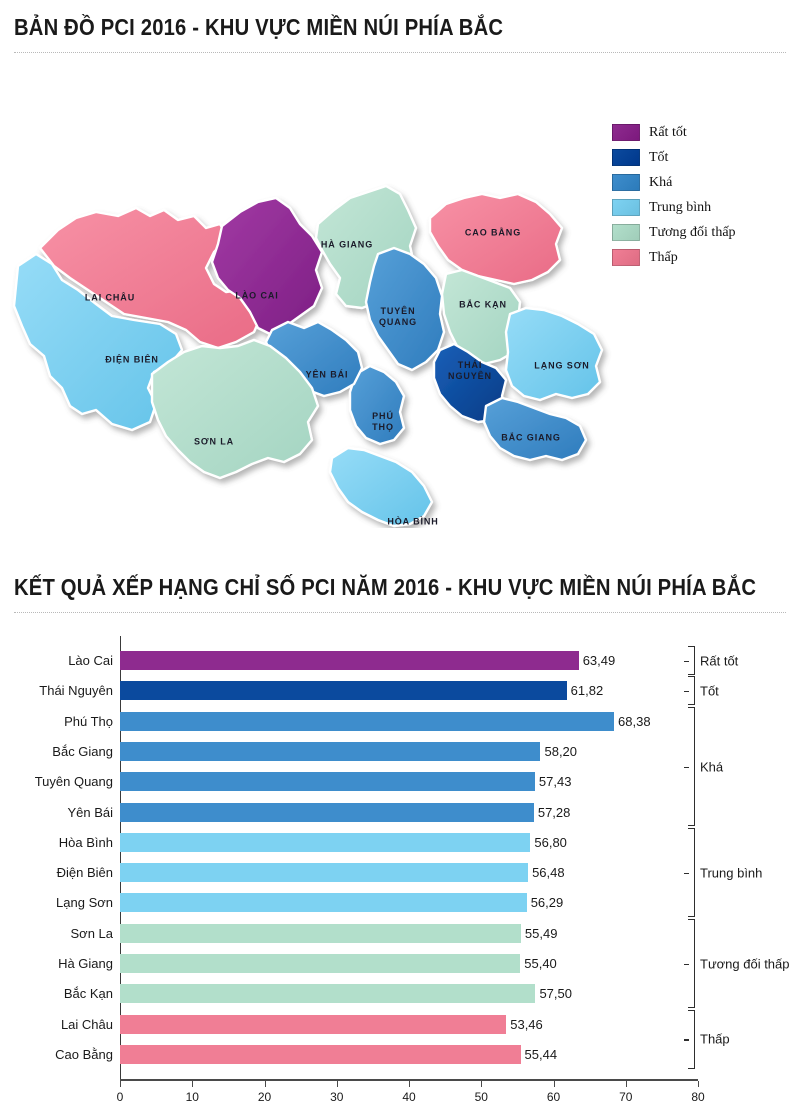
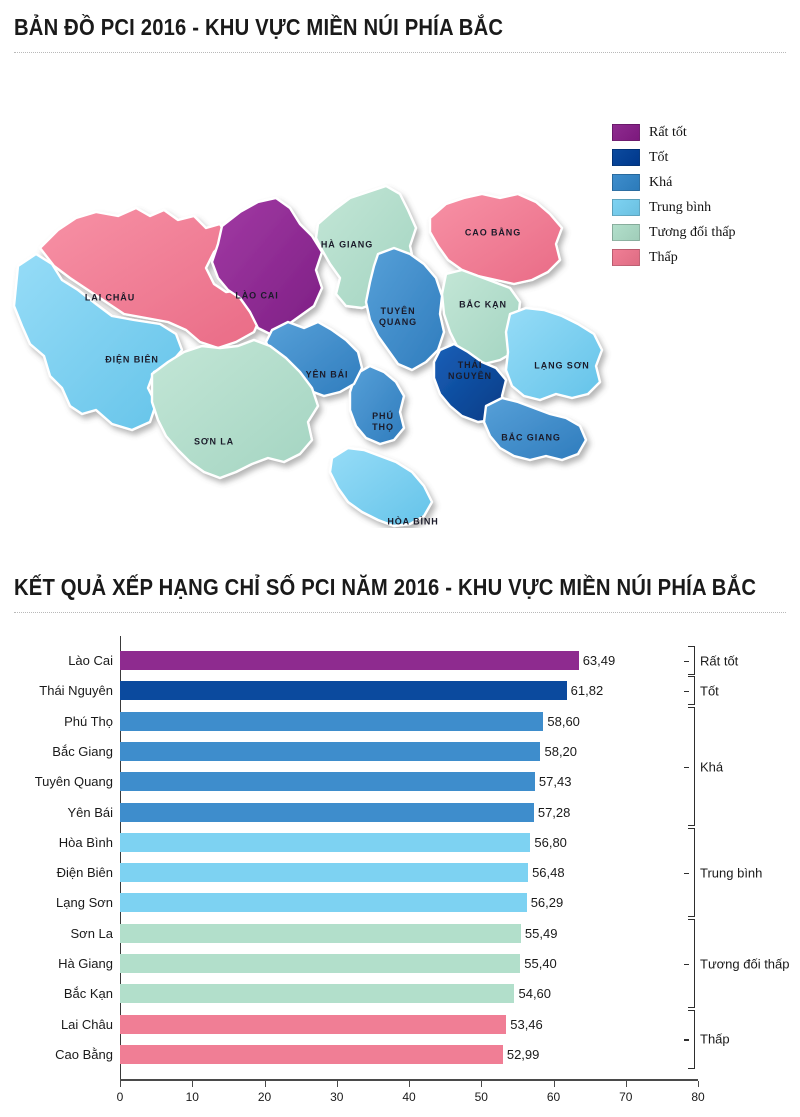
Phú Thọ: 68,38 -> 58,60
Bắc Kạn: 57,50 -> 54,60
Cao Bằng: 55,44 -> 52,99
